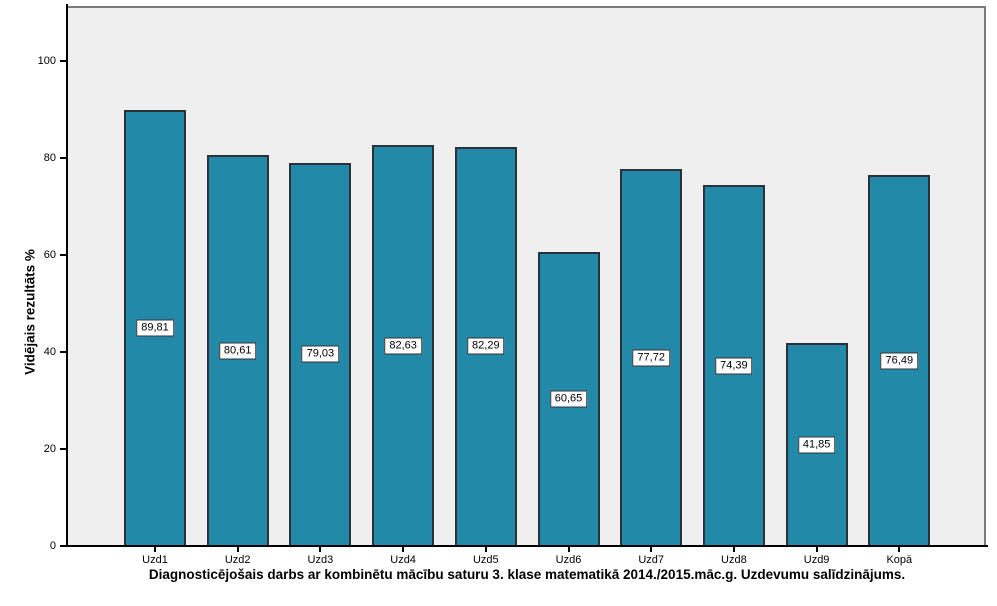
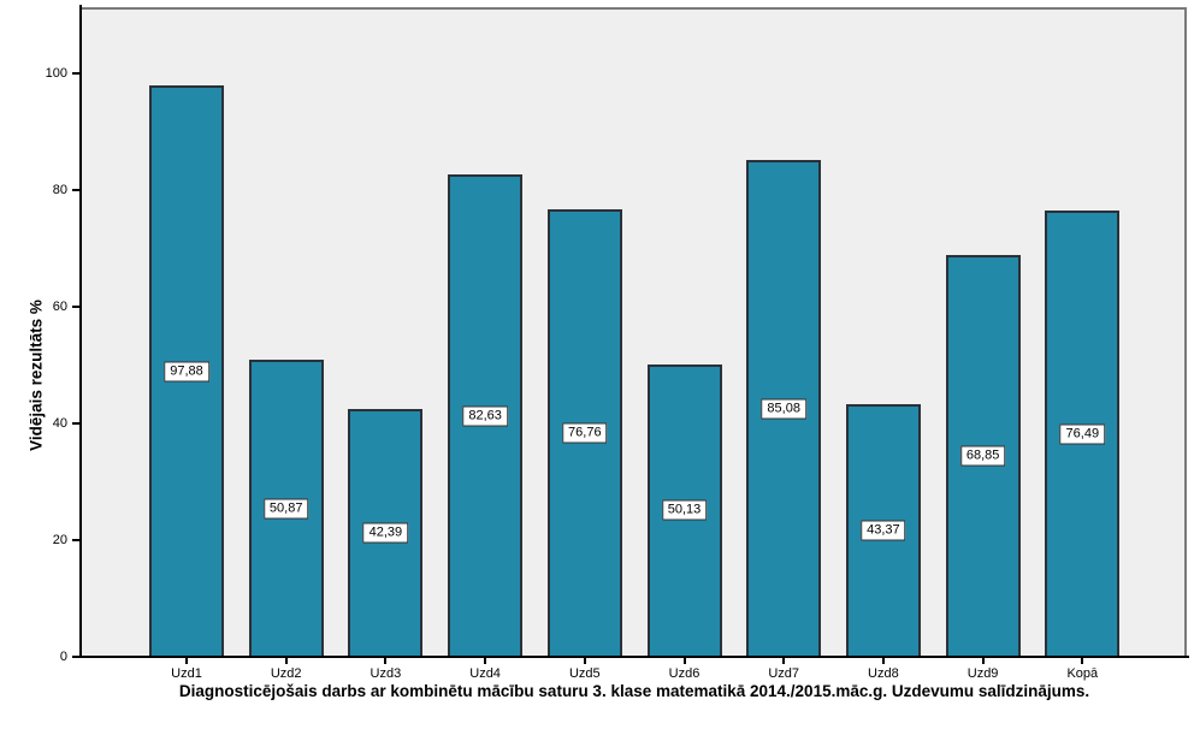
Uzd1: 89,81 -> 97,88
Uzd2: 80,61 -> 50,87
Uzd3: 79,03 -> 42,39
Uzd5: 82,29 -> 76,76
Uzd6: 60,65 -> 50,13
Uzd7: 77,72 -> 85,08
Uzd8: 74,39 -> 43,37
Uzd9: 41,85 -> 68,85
